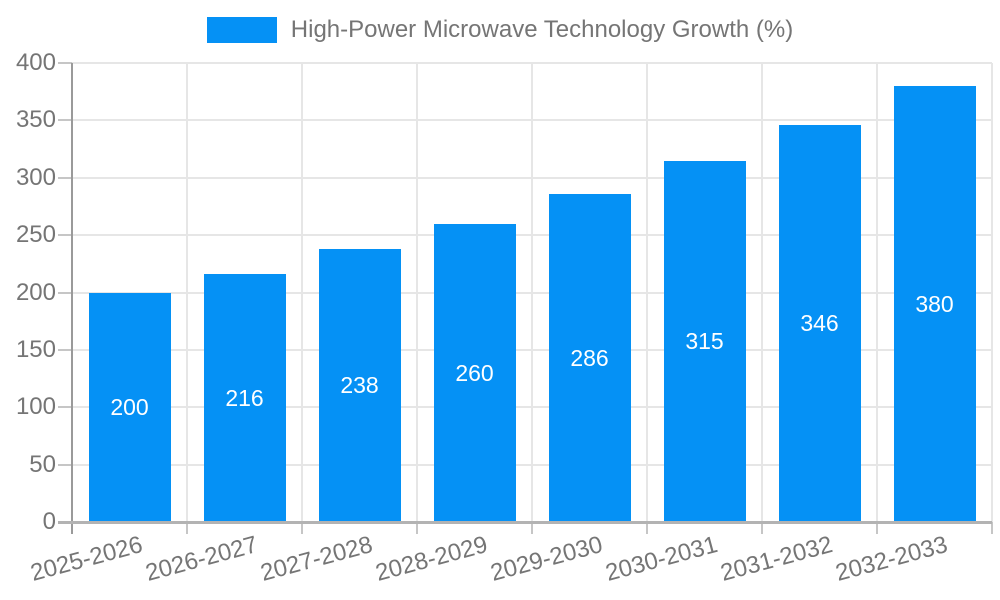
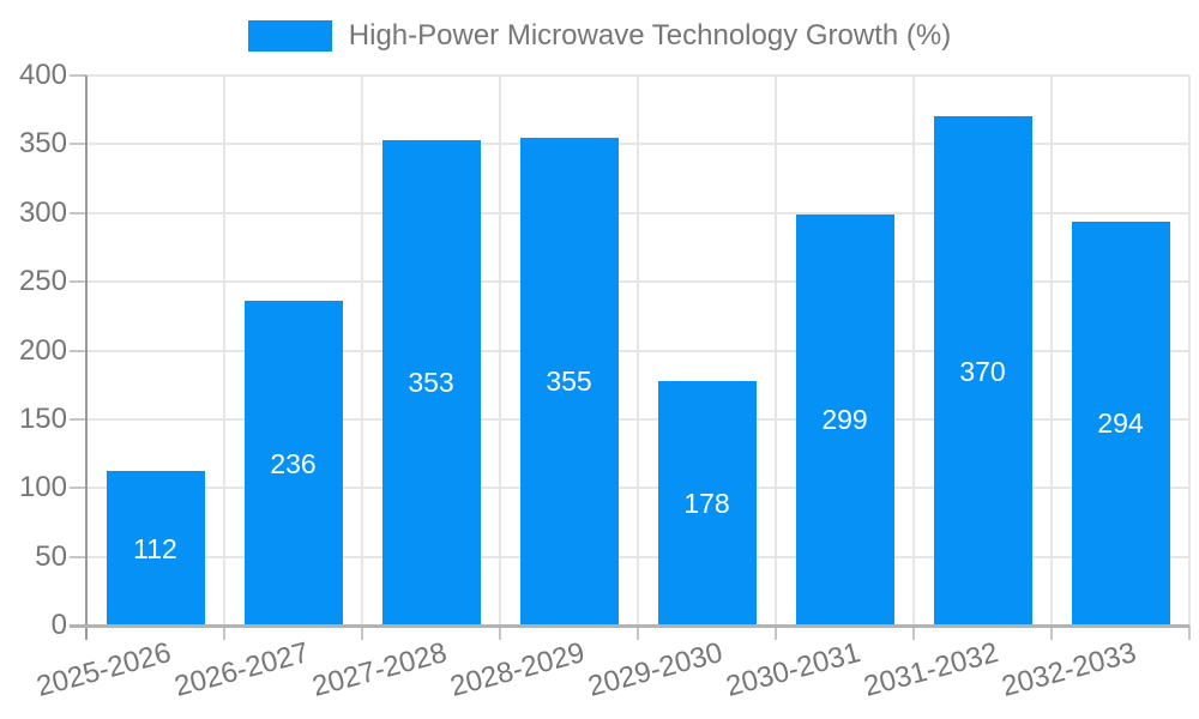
2025-2026: 200 -> 112
2026-2027: 216 -> 236
2027-2028: 238 -> 353
2028-2029: 260 -> 355
2029-2030: 286 -> 178
2030-2031: 315 -> 299
2031-2032: 346 -> 370
2032-2033: 380 -> 294
